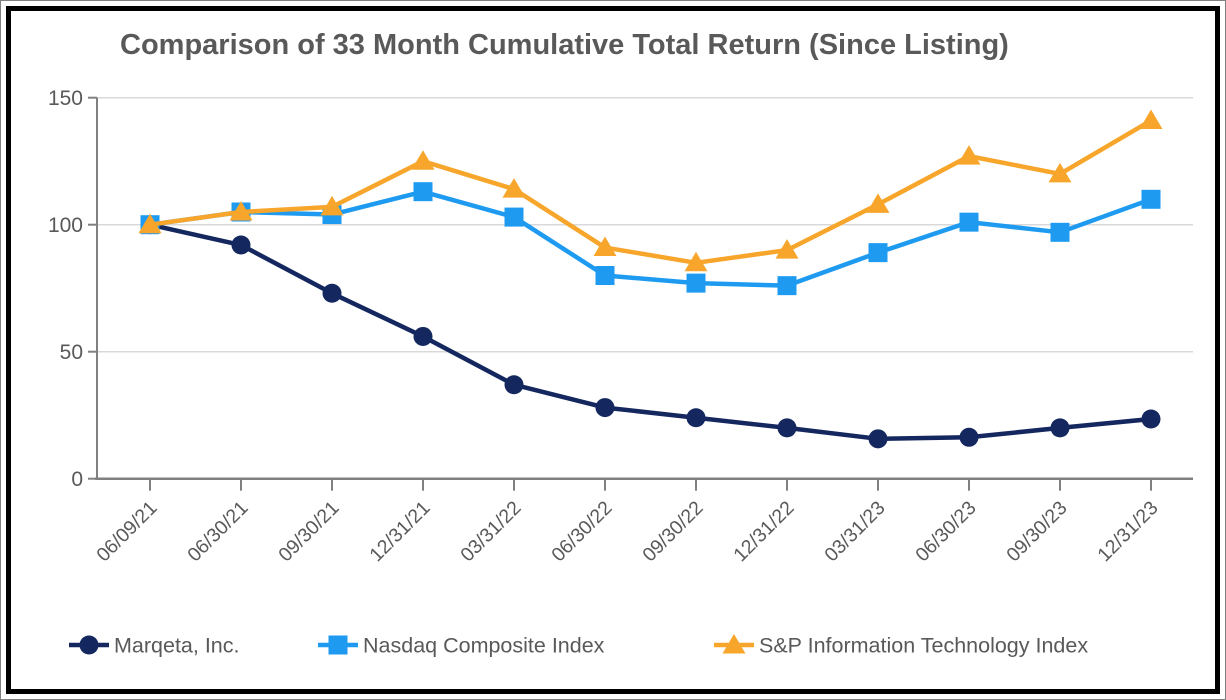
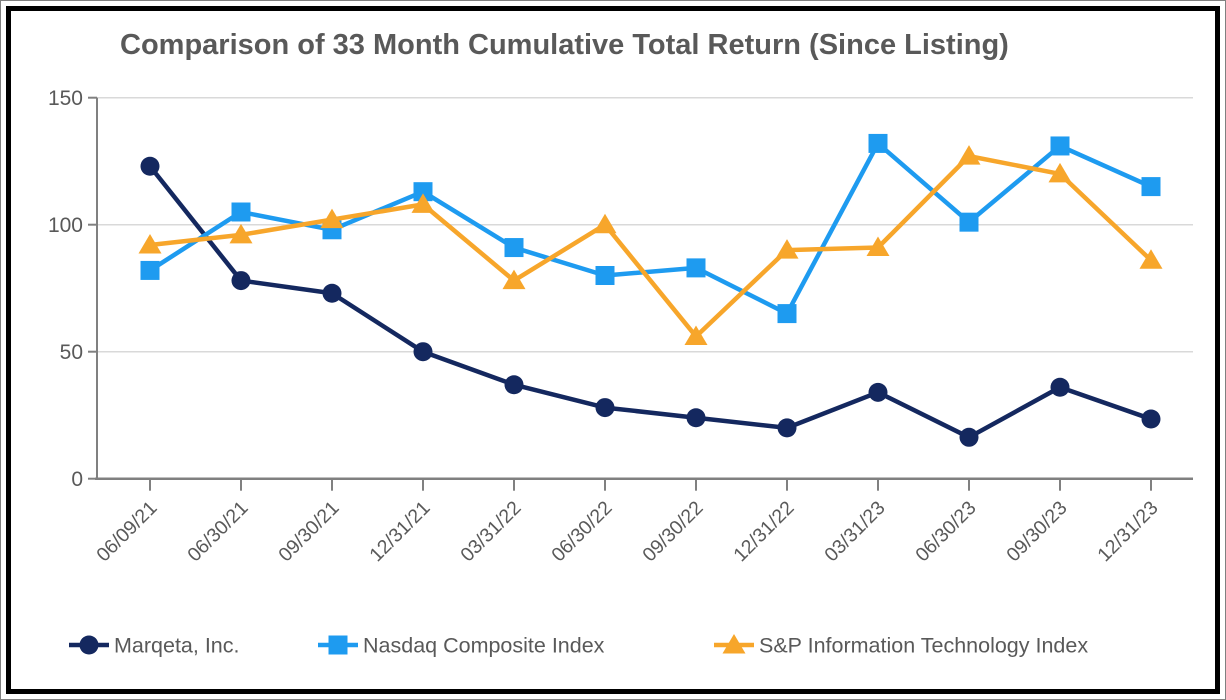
Marqeta, Inc./06/09/21: 100 -> 123
Nasdaq Composite Index/06/09/21: 100 -> 82
S&P Information Technology Index/06/09/21: 100 -> 92
Marqeta, Inc./06/30/21: 92 -> 78
S&P Information Technology Index/06/30/21: 105 -> 96
Nasdaq Composite Index/09/30/21: 104 -> 98
S&P Information Technology Index/09/30/21: 107 -> 102
Marqeta, Inc./12/31/21: 56 -> 50
S&P Information Technology Index/12/31/21: 125 -> 108
Nasdaq Composite Index/03/31/22: 103 -> 91
S&P Information Technology Index/03/31/22: 114 -> 78
S&P Information Technology Index/06/30/22: 91 -> 100
Nasdaq Composite Index/09/30/22: 77 -> 83
S&P Information Technology Index/09/30/22: 85 -> 56
Nasdaq Composite Index/12/31/22: 76 -> 65
Marqeta, Inc./03/31/23: 16 -> 34
Nasdaq Composite Index/03/31/23: 89 -> 132
S&P Information Technology Index/03/31/23: 108 -> 91
Marqeta, Inc./09/30/23: 20 -> 36
Nasdaq Composite Index/09/30/23: 97 -> 131
Nasdaq Composite Index/12/31/23: 110 -> 115
S&P Information Technology Index/12/31/23: 141 -> 86
